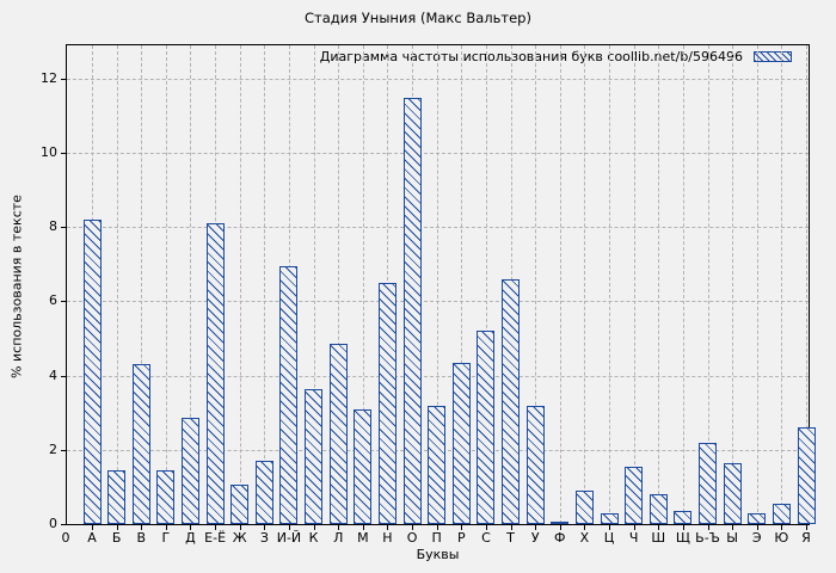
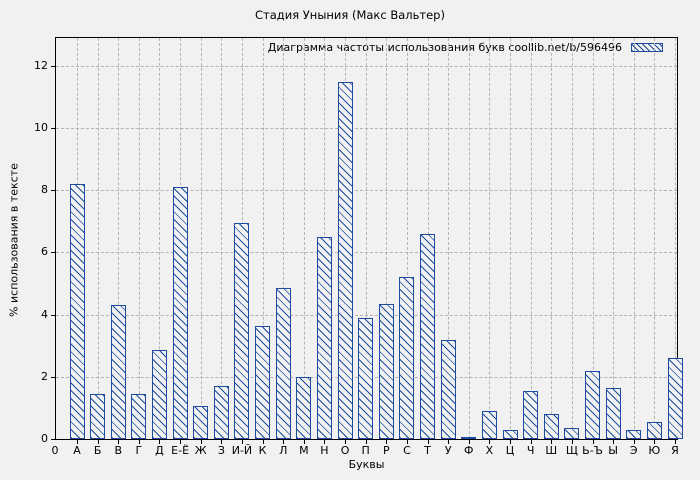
М: 3.1 -> 2.0
П: 3.2 -> 3.9
